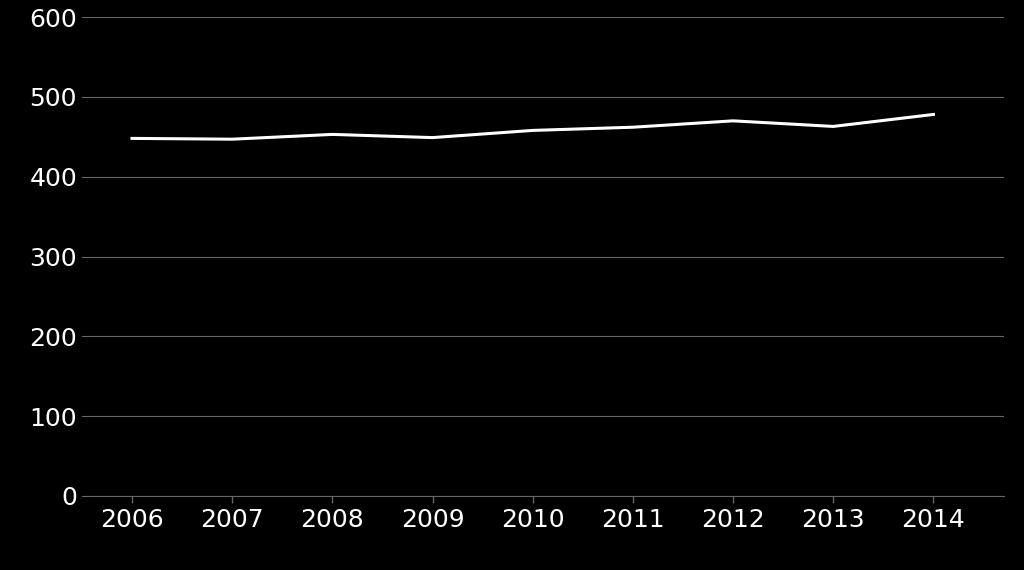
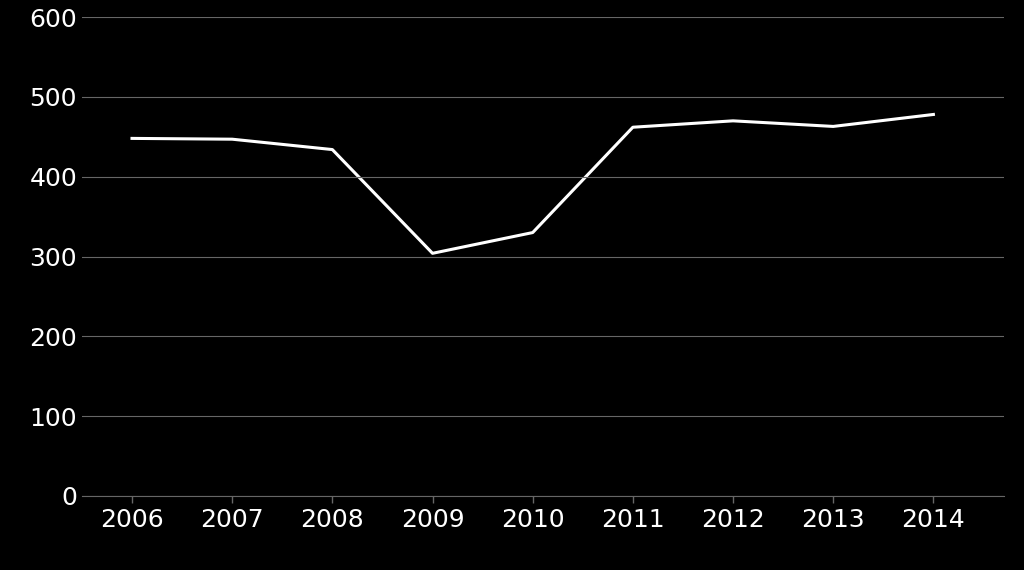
2008: 453 -> 434
2009: 449 -> 304
2010: 458 -> 330
